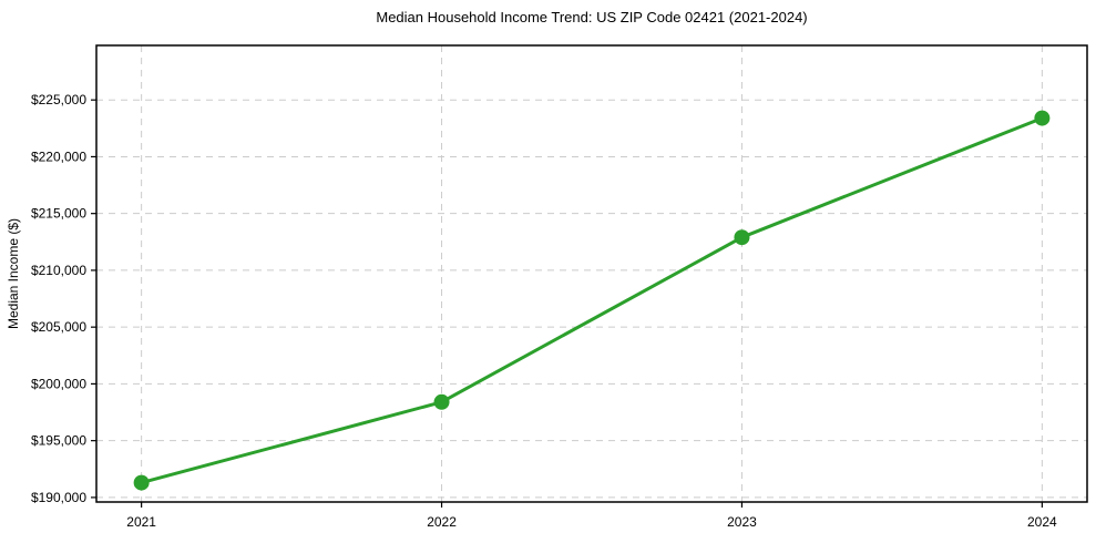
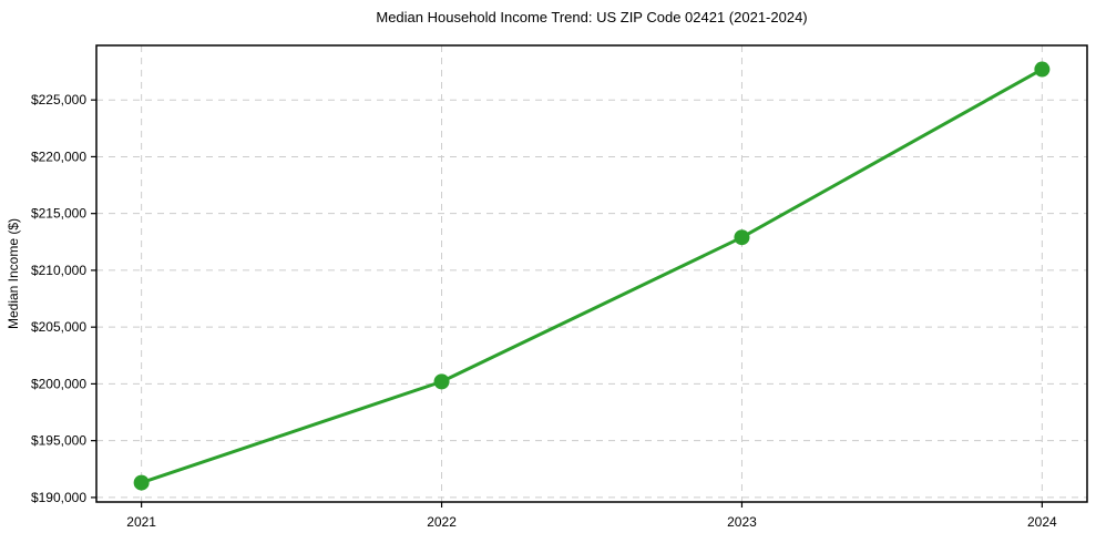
2022: $198400 -> $200200
2024: $223400 -> $227700
